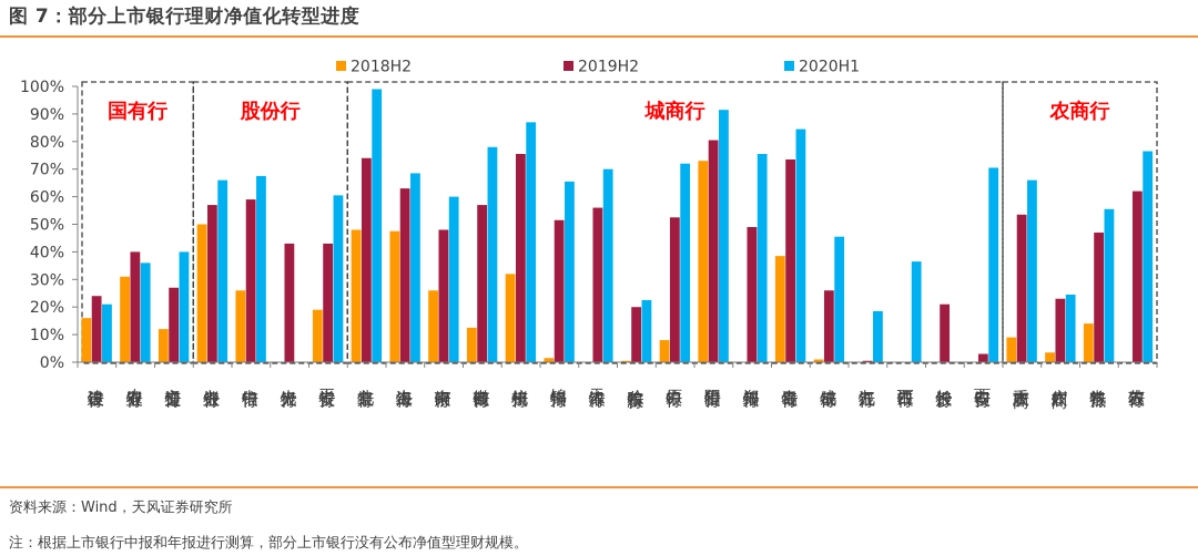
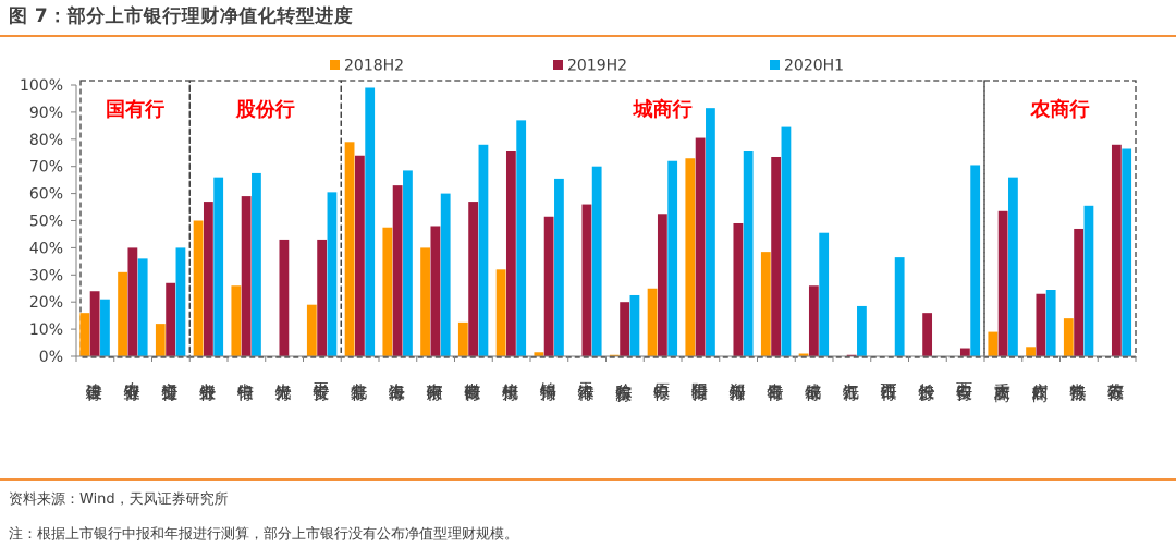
2018H2/北京银行: 48% -> 79%
2018H2/南京银行: 26% -> 40%
2018H2/中原银行: 8% -> 25%
2019H2/长沙银行: 21% -> 16%
2019H2/苏农银行: 62% -> 78%
